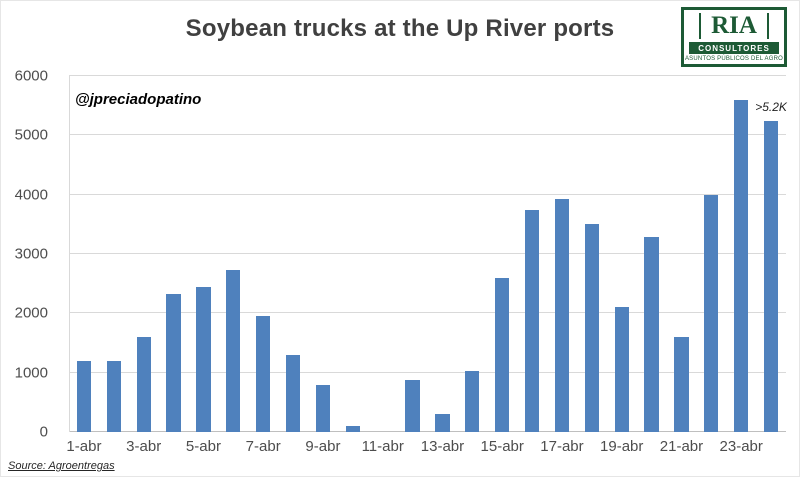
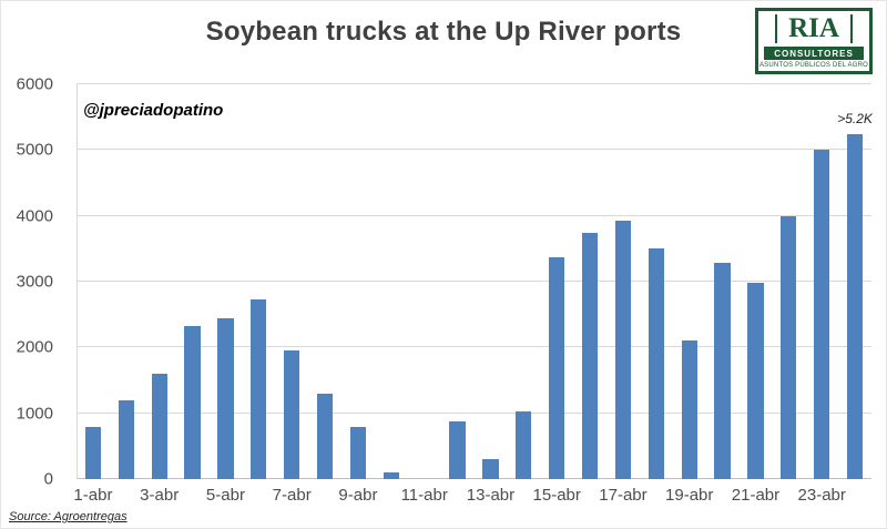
1-abr: 1200 -> 800
15-abr: 2600 -> 3400
21-abr: 1600 -> 3000
23-abr: 5600 -> 5000
